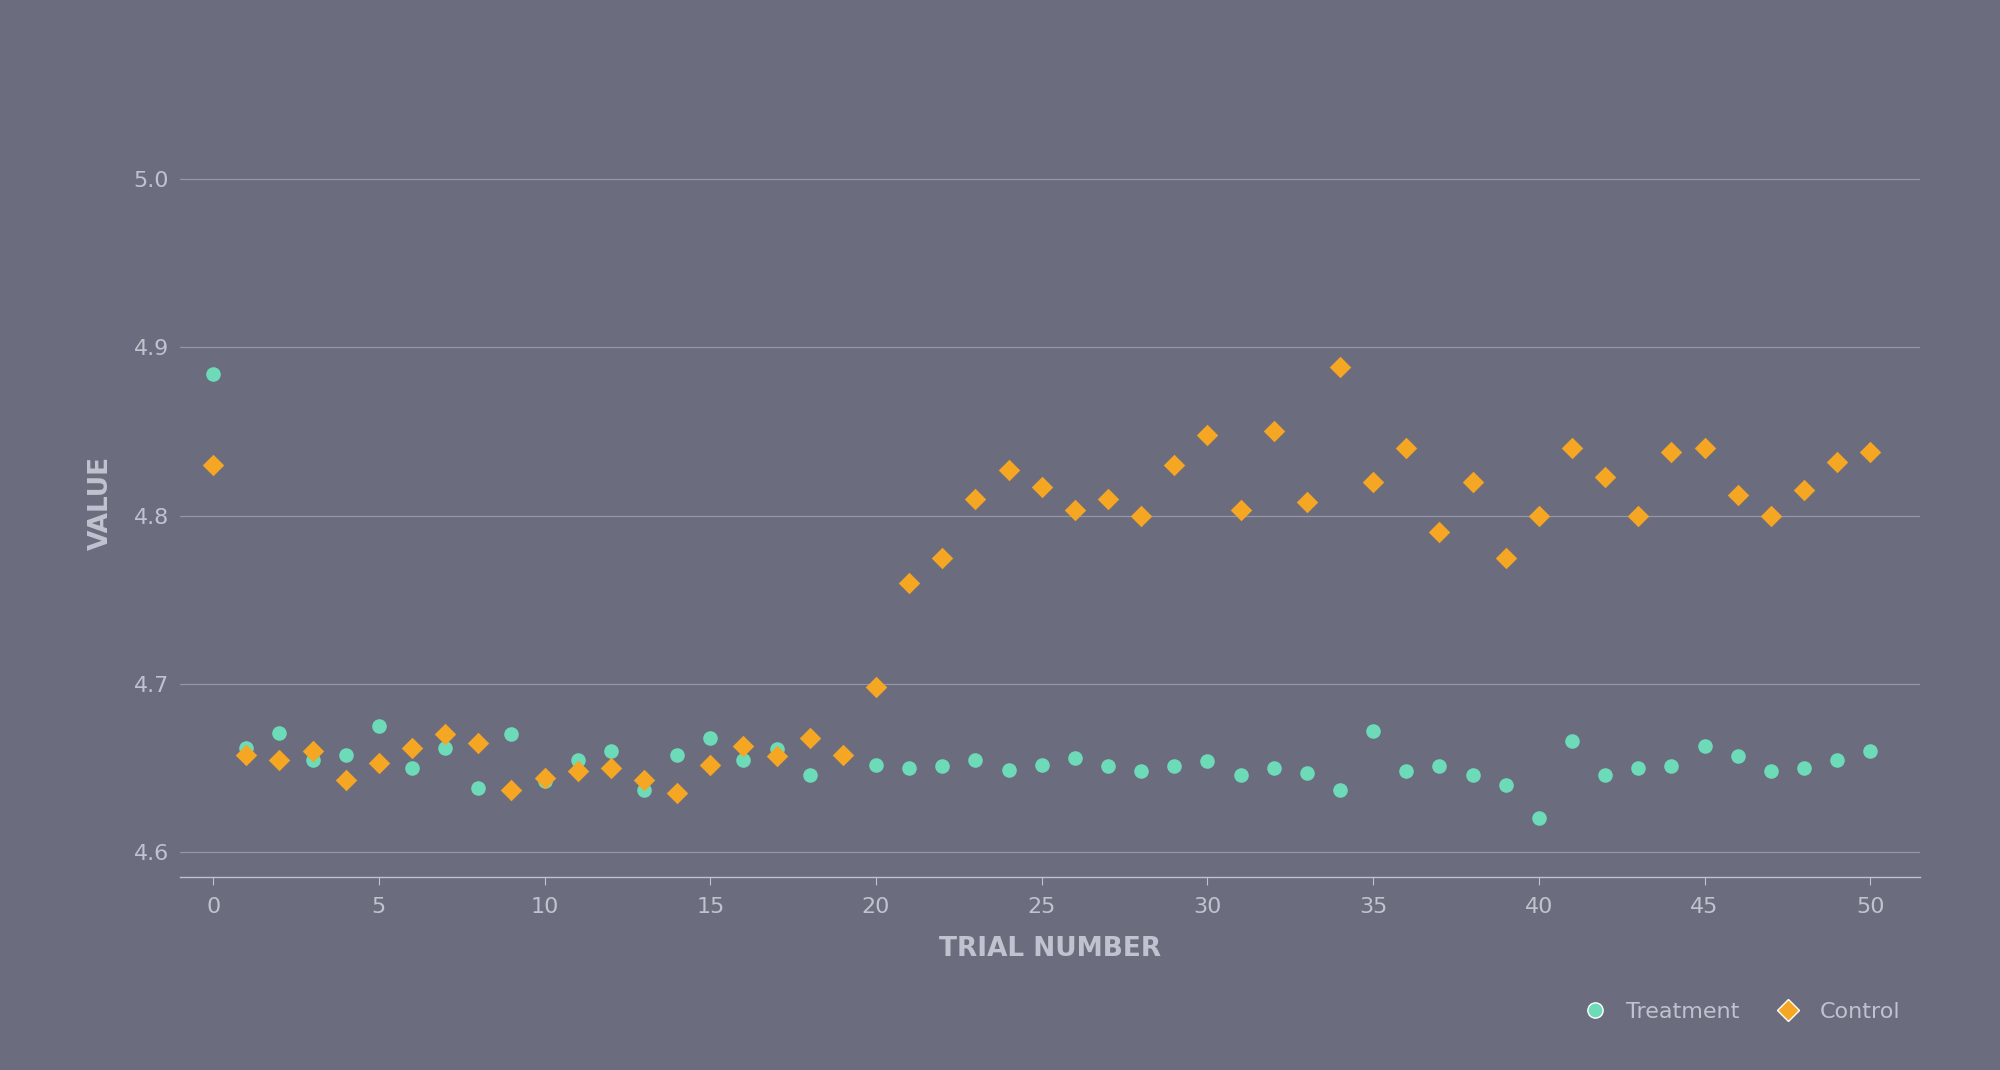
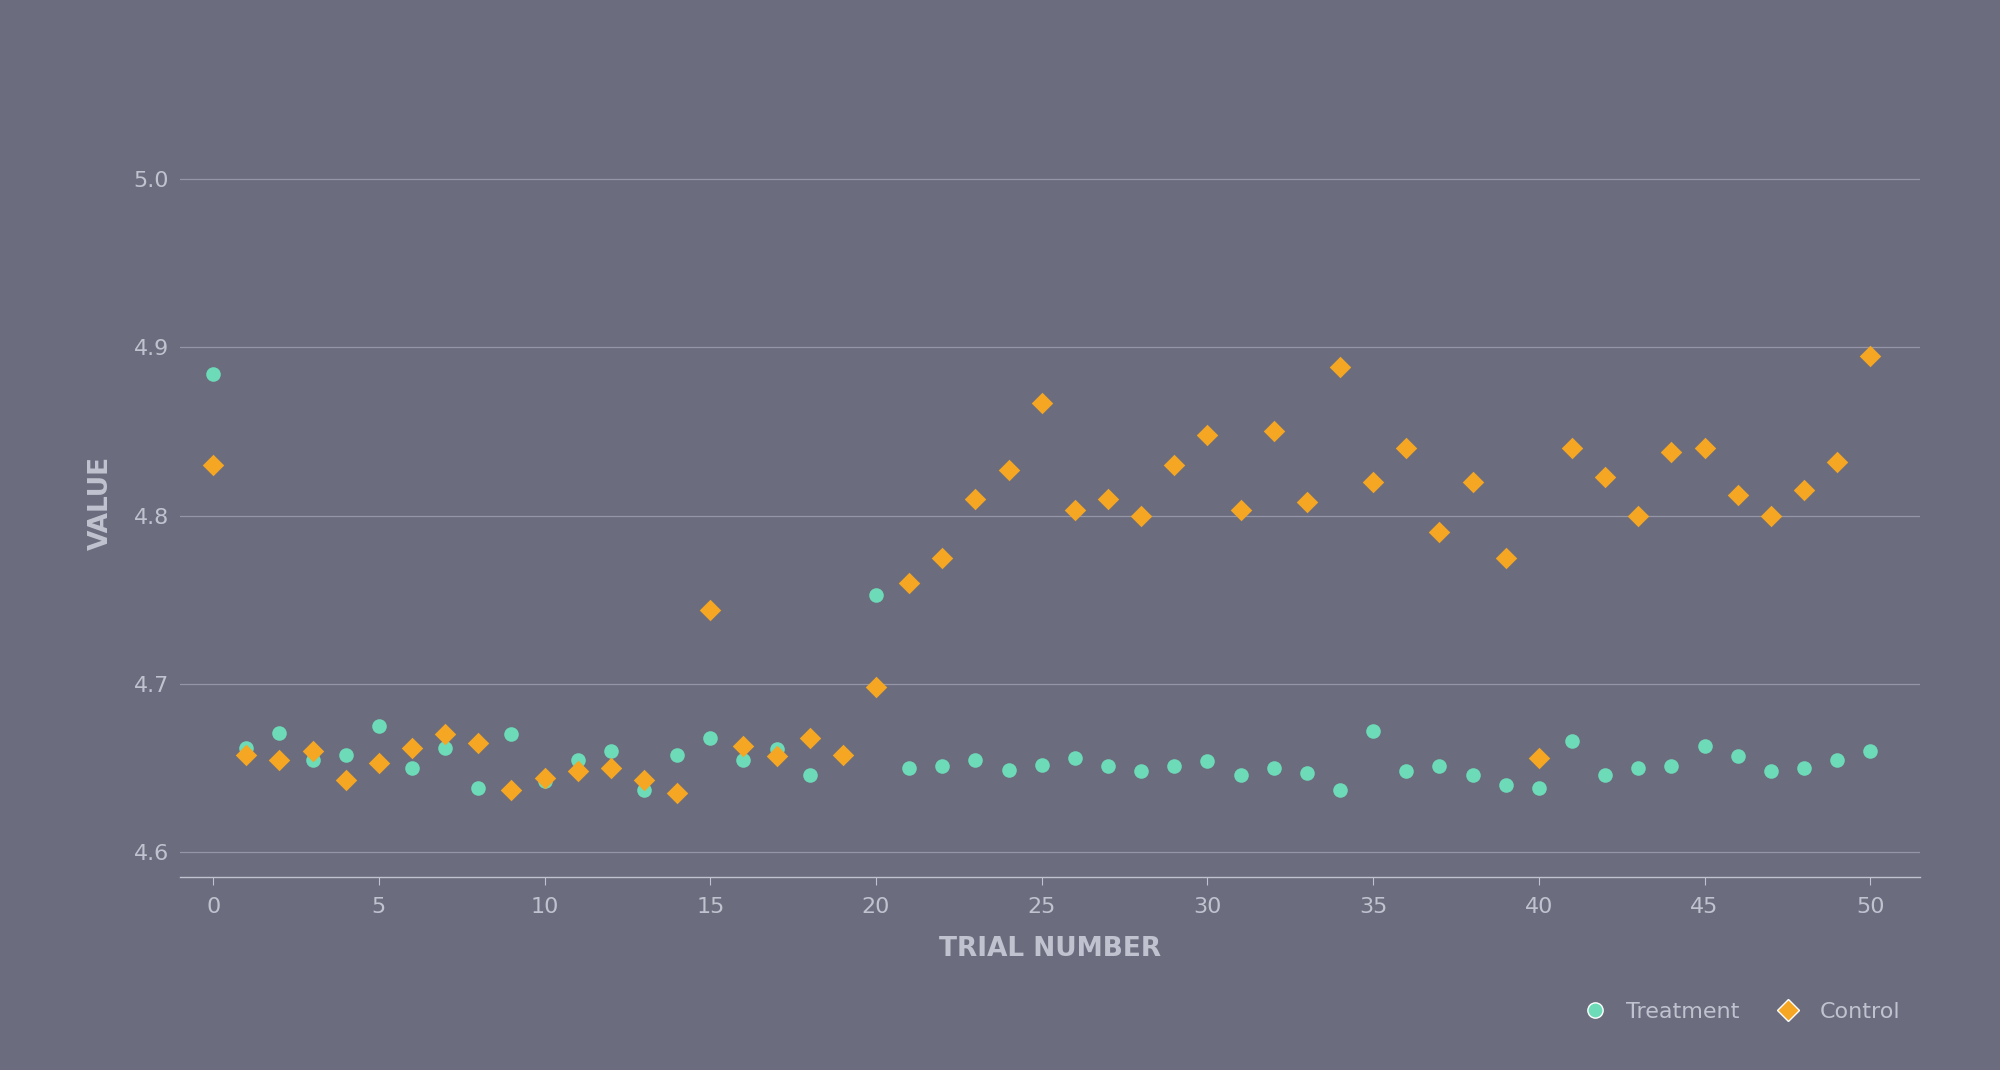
Control/15: 4.652 -> 4.744
Treatment/20: 4.652 -> 4.753
Control/25: 4.817 -> 4.867
Treatment/40: 4.620 -> 4.638
Control/40: 4.800 -> 4.656
Control/50: 4.838 -> 4.895
